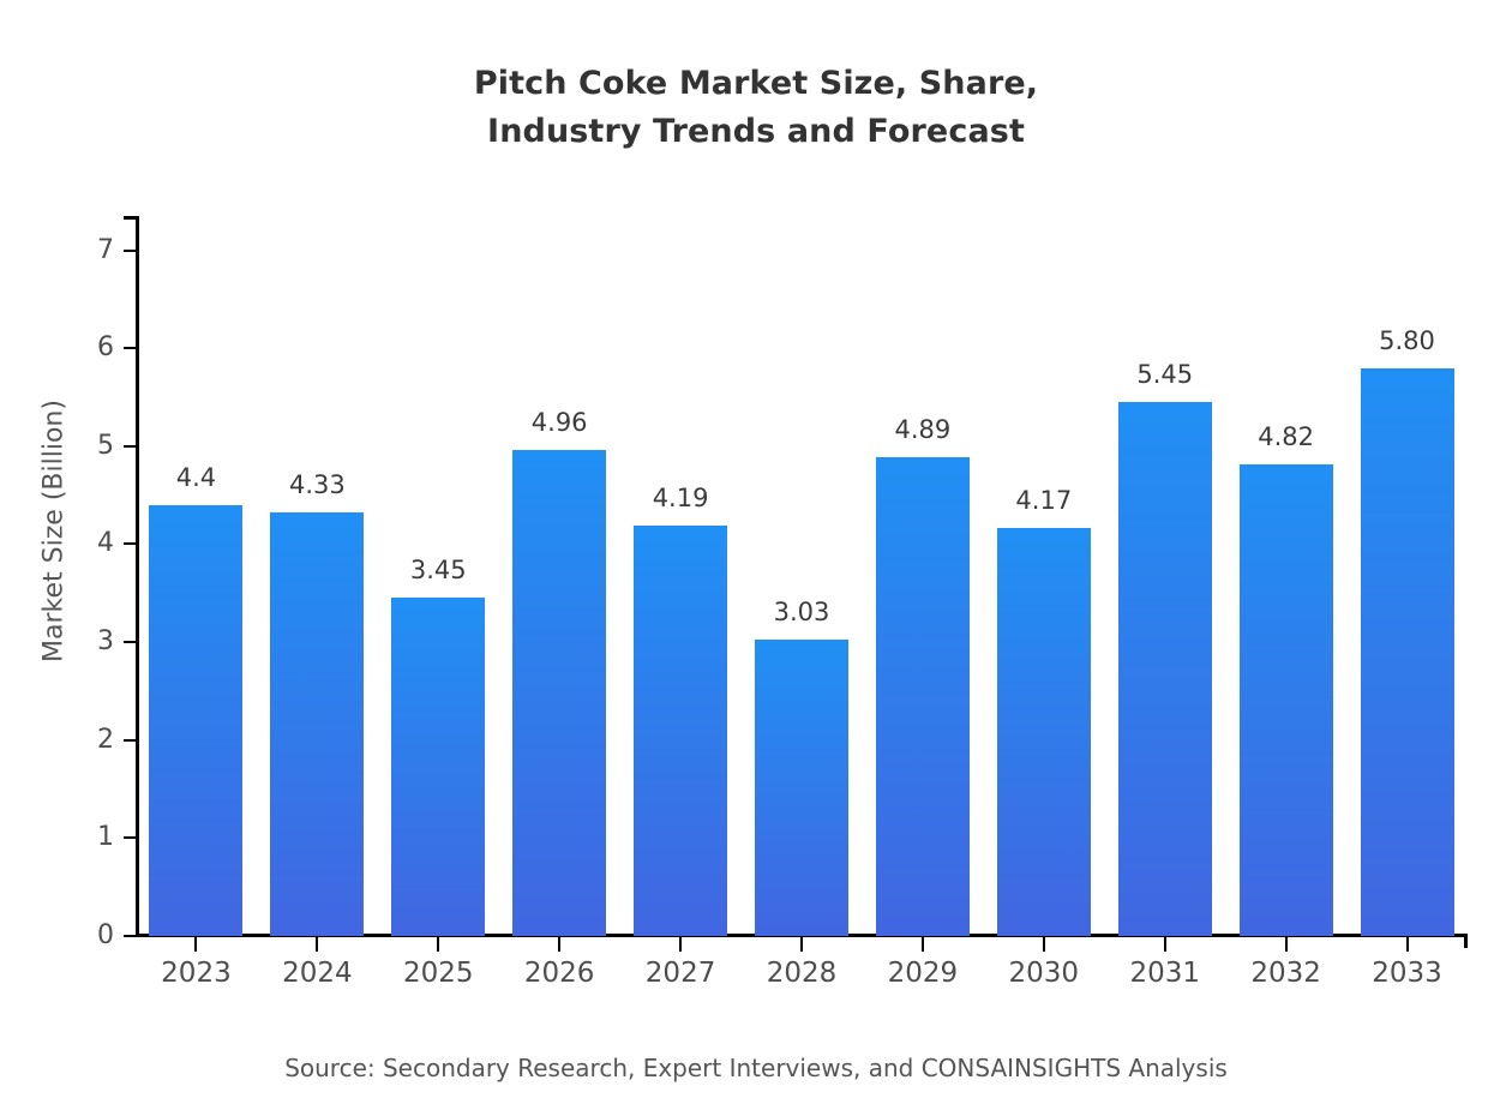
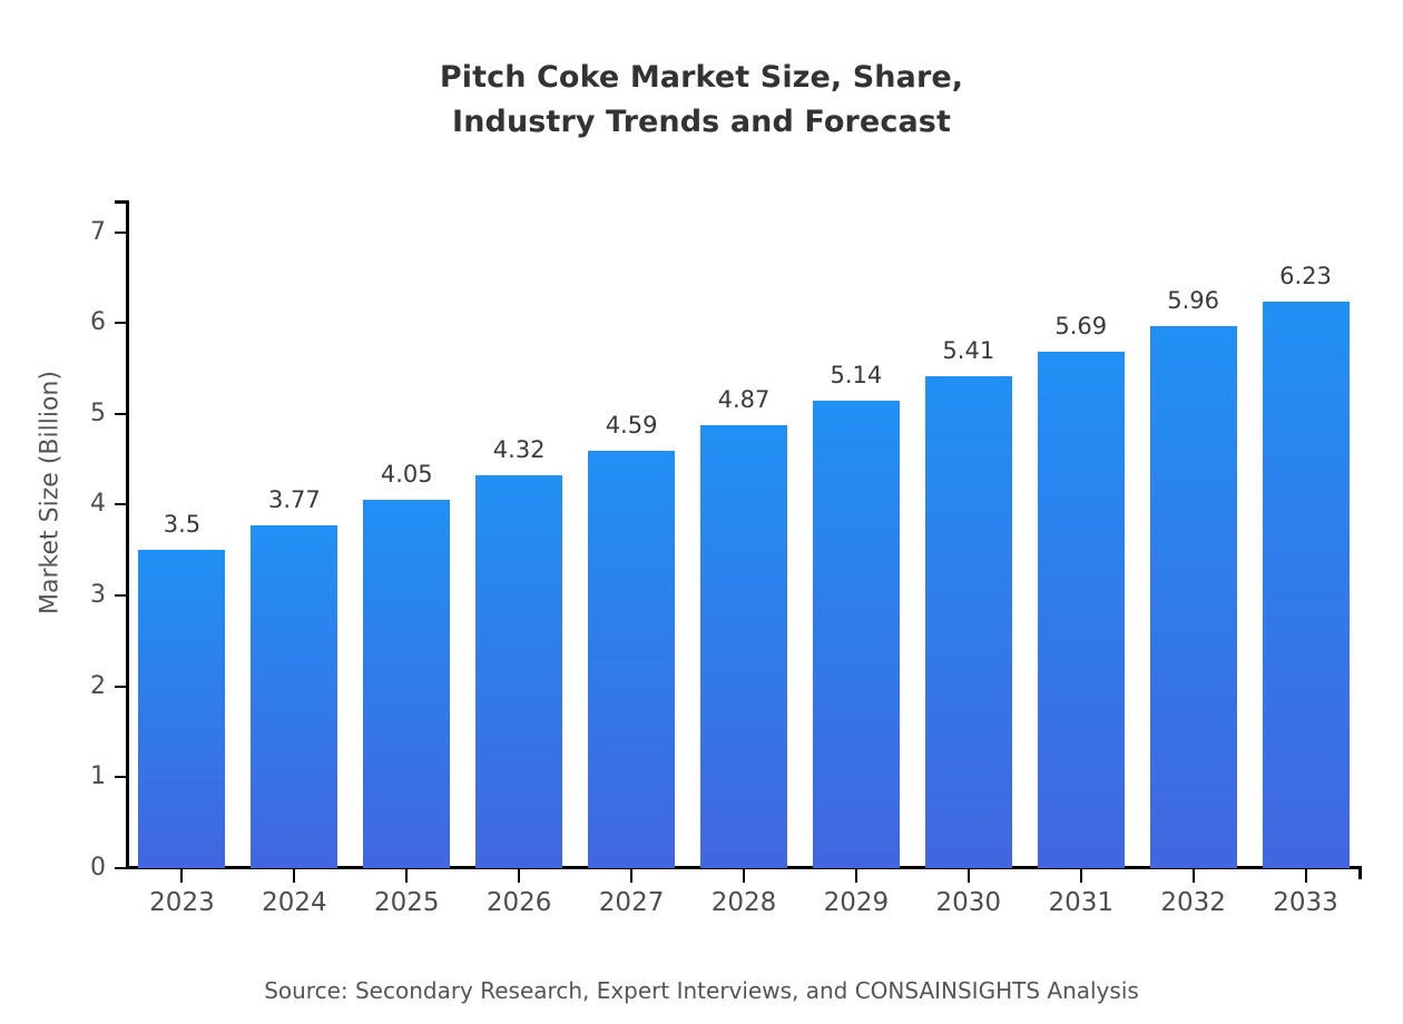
2023: 4.4 -> 3.5
2024: 4.33 -> 3.77
2025: 3.45 -> 4.05
2026: 4.96 -> 4.32
2027: 4.19 -> 4.59
2028: 3.03 -> 4.87
2029: 4.89 -> 5.14
2030: 4.17 -> 5.41
2031: 5.45 -> 5.69
2032: 4.82 -> 5.96
2033: 5.80 -> 6.23
